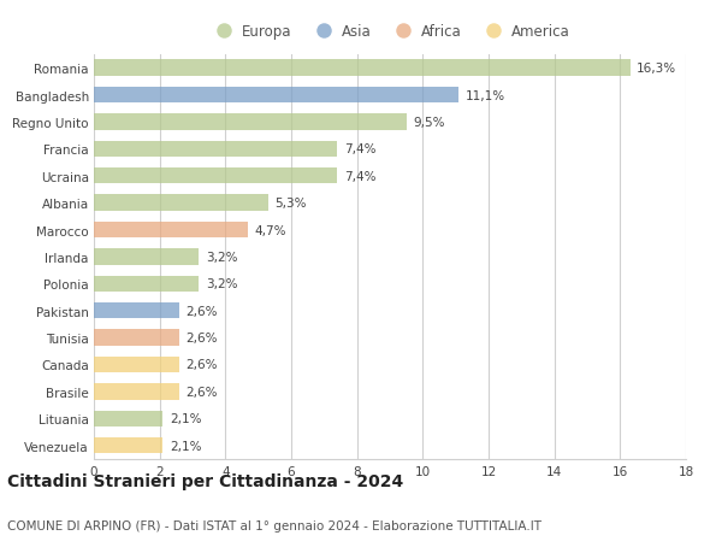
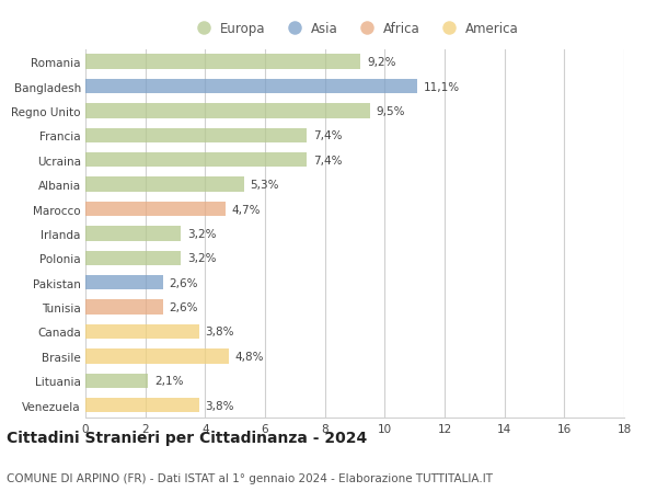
Romania: 16,3% -> 9,2%
Canada: 2,6% -> 3,8%
Brasile: 2,6% -> 4,8%
Venezuela: 2,1% -> 3,8%
